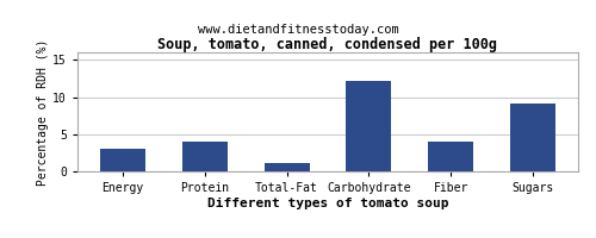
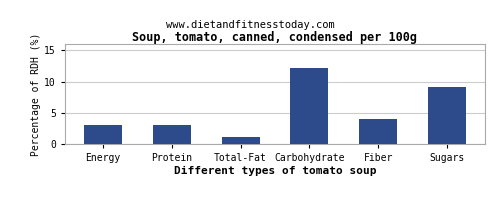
Protein: 4.0 -> 3.0
